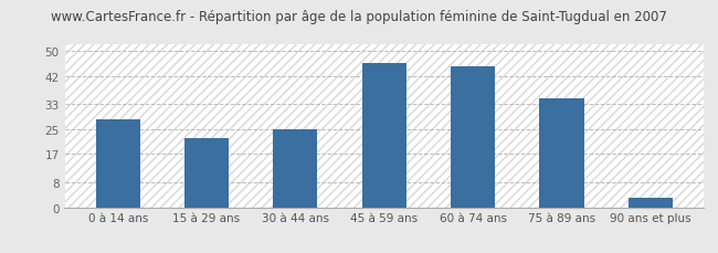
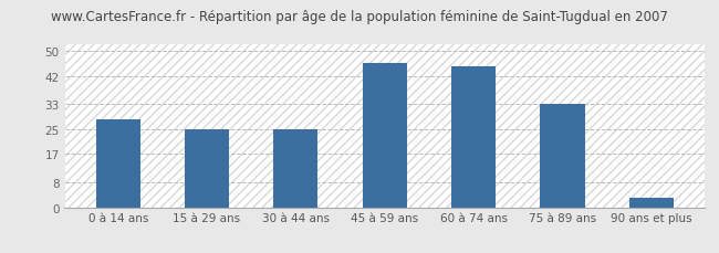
15 à 29 ans: 22 -> 25
75 à 89 ans: 35 -> 33
